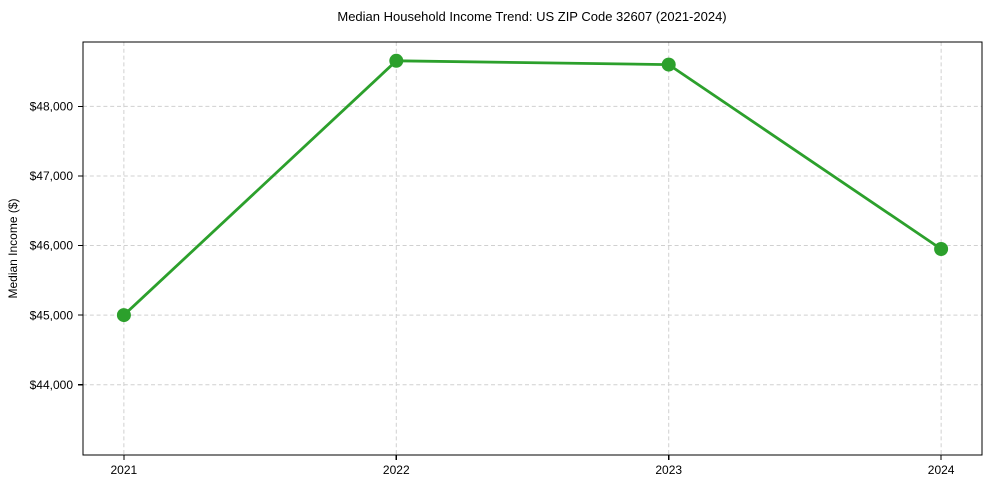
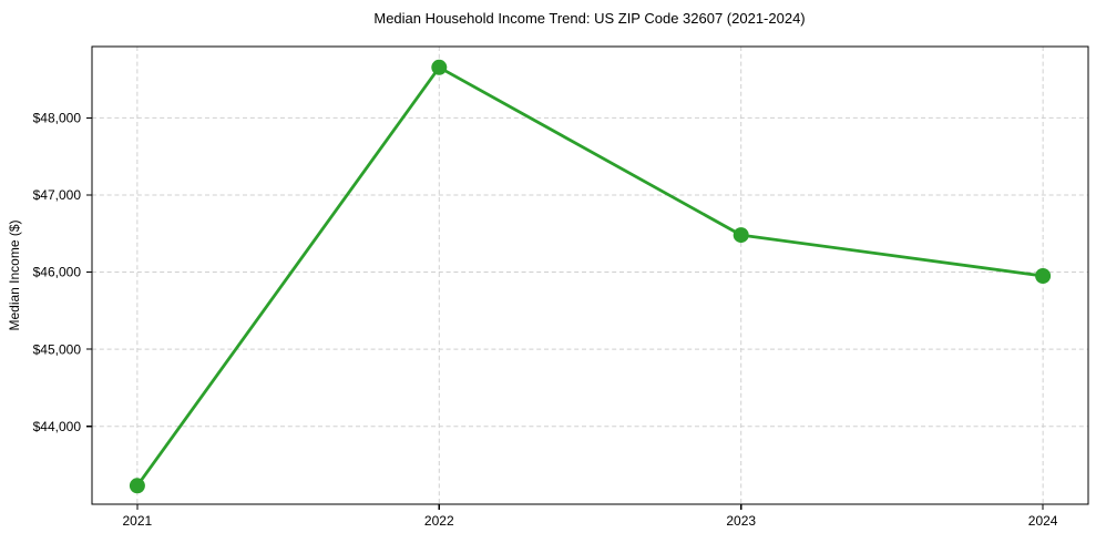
2021: $45000 -> $43200
2023: $48600 -> $46500
